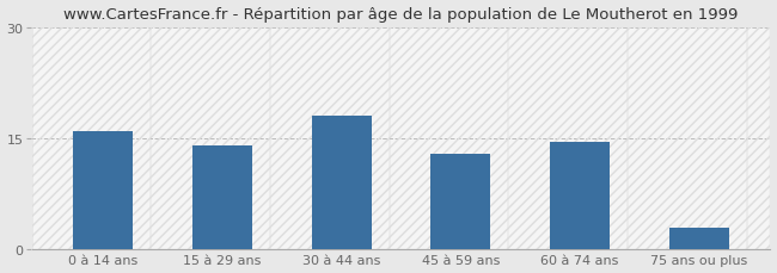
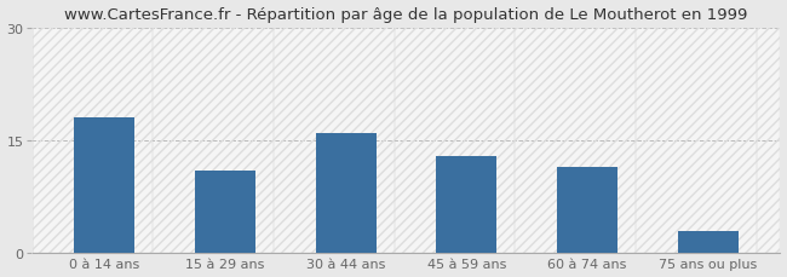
0 à 14 ans: 16.0 -> 18.0
15 à 29 ans: 14.0 -> 11.0
30 à 44 ans: 18.0 -> 16.0
60 à 74 ans: 14.5 -> 11.4
